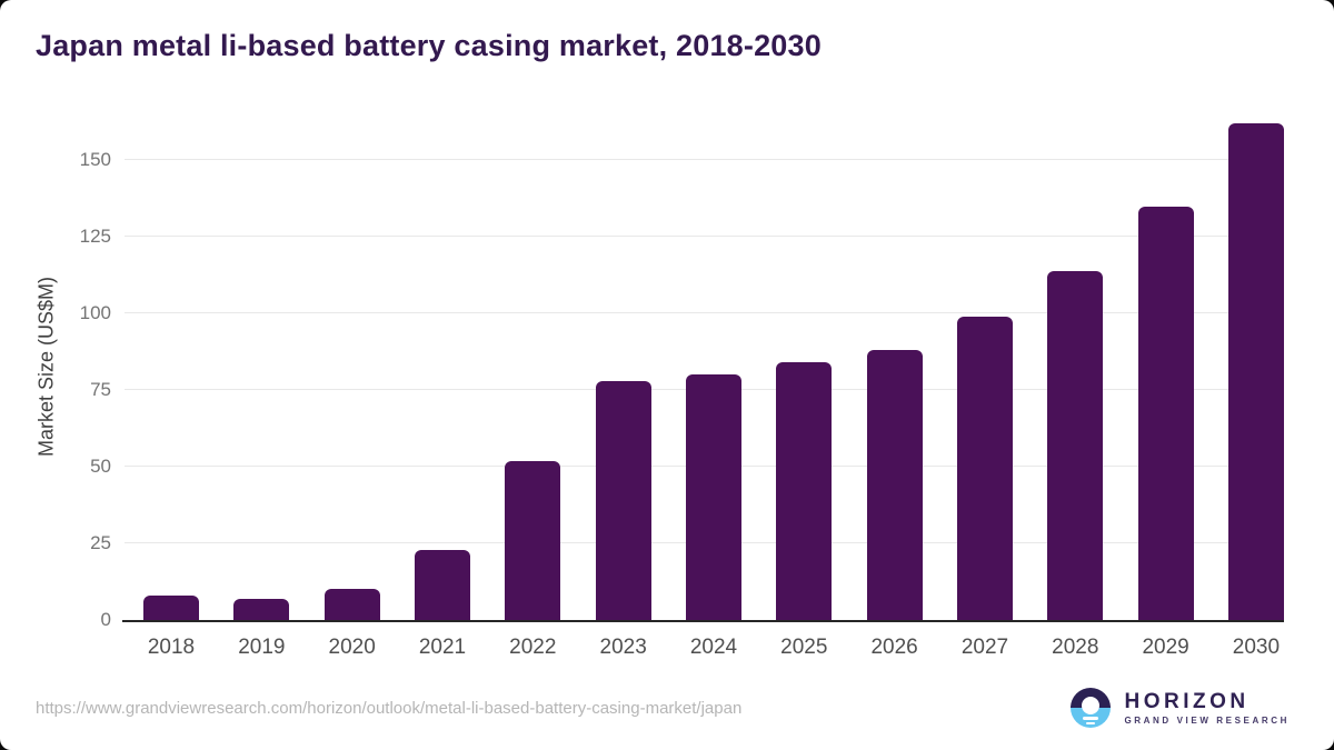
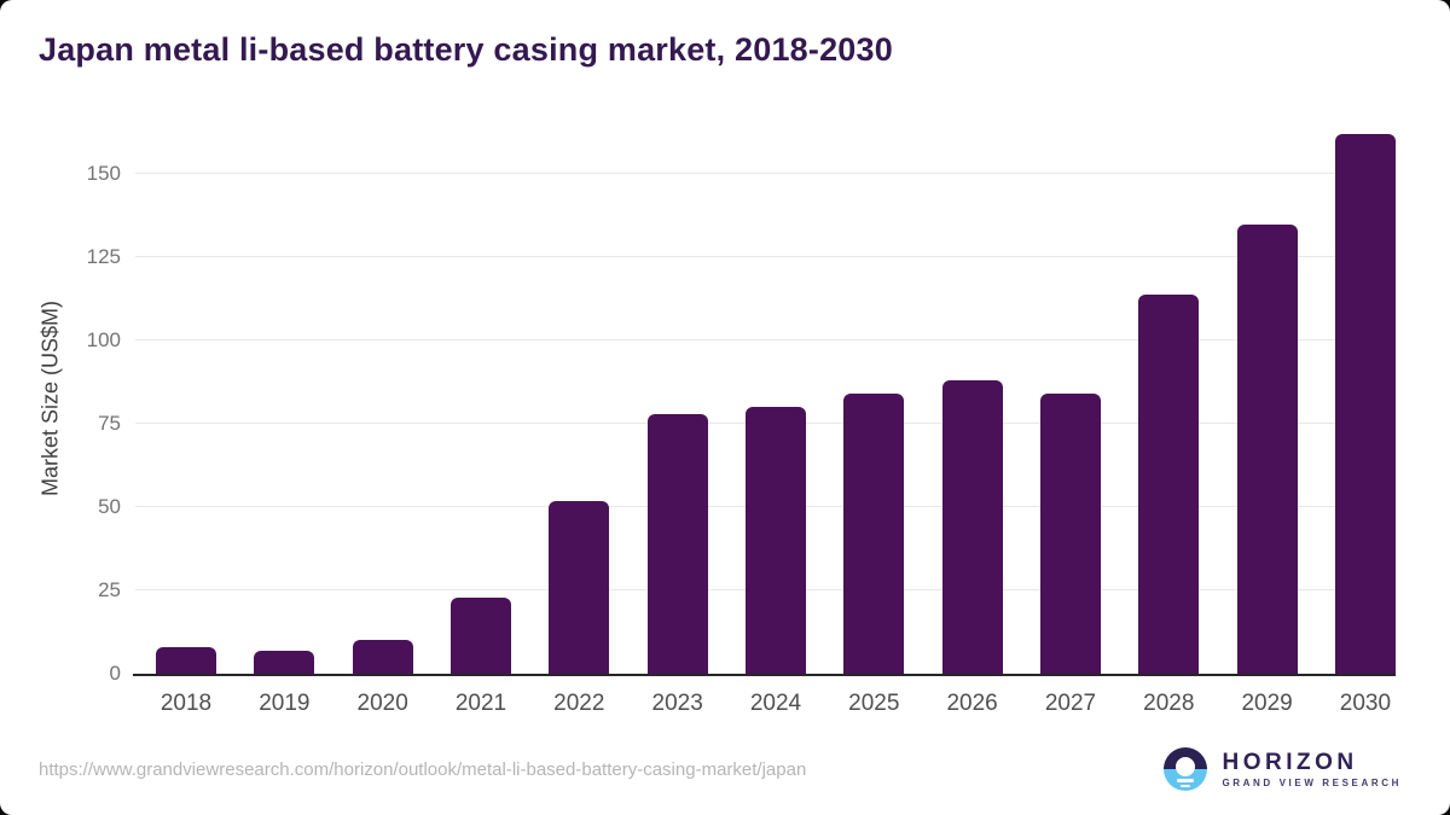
2027: 99 -> 84
